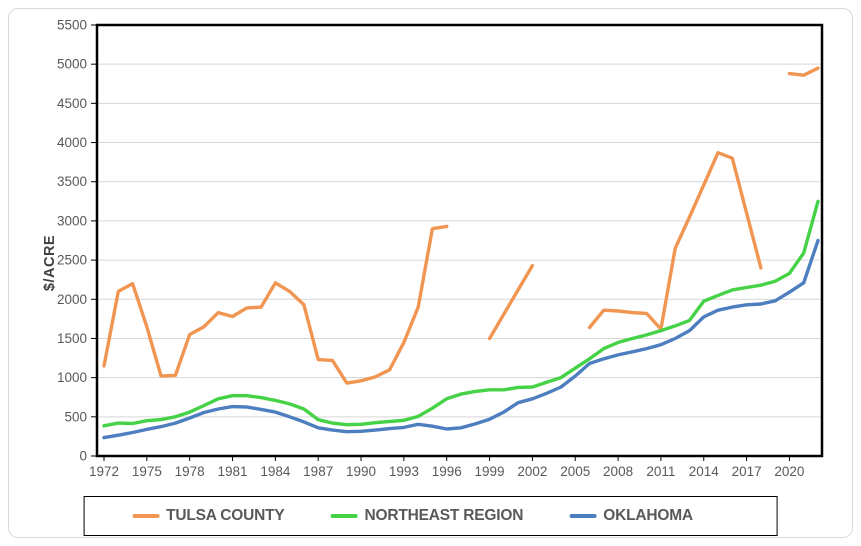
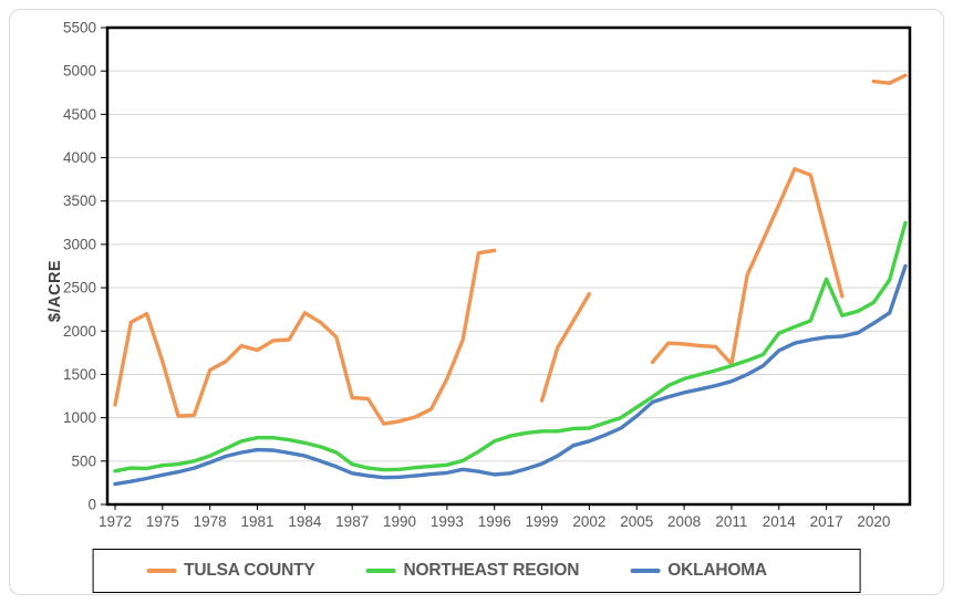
TULSA COUNTY/1999: 1500 -> 1200
NORTHEAST REGION/2017: 2200 -> 2600
